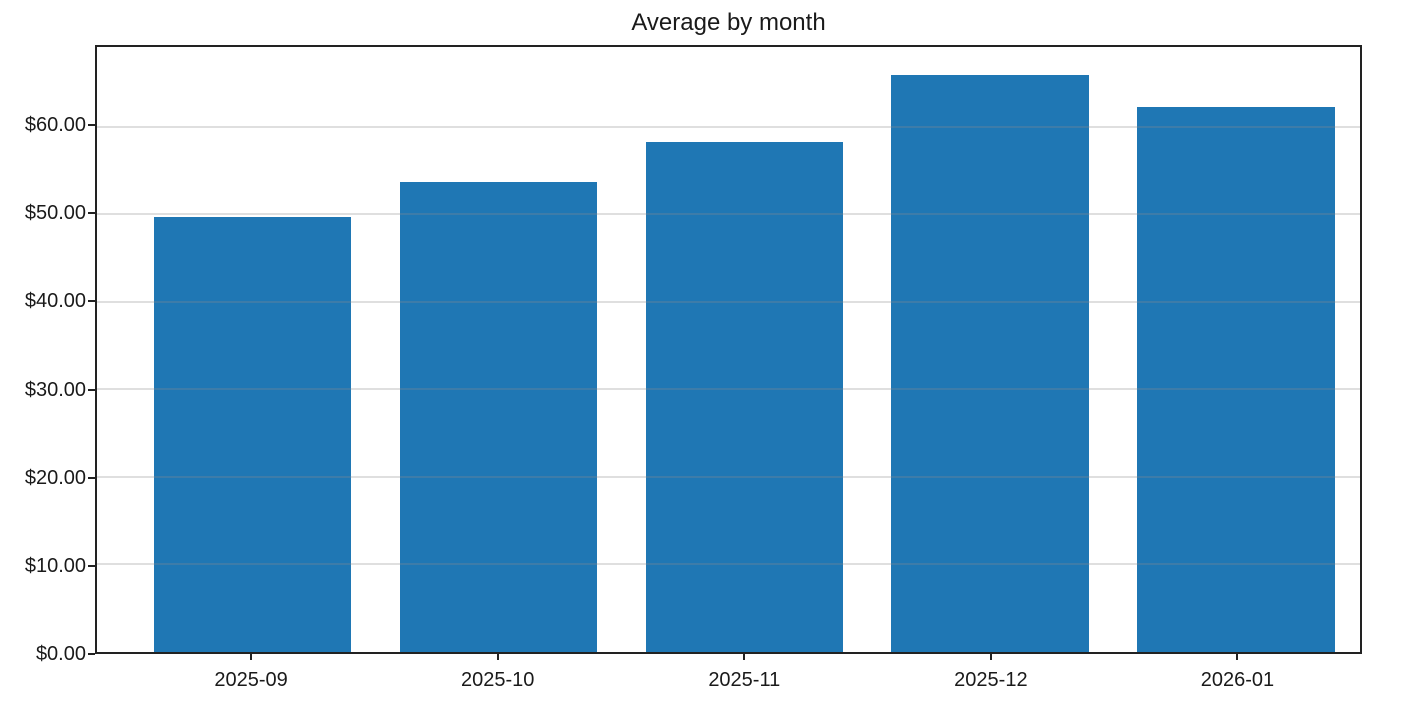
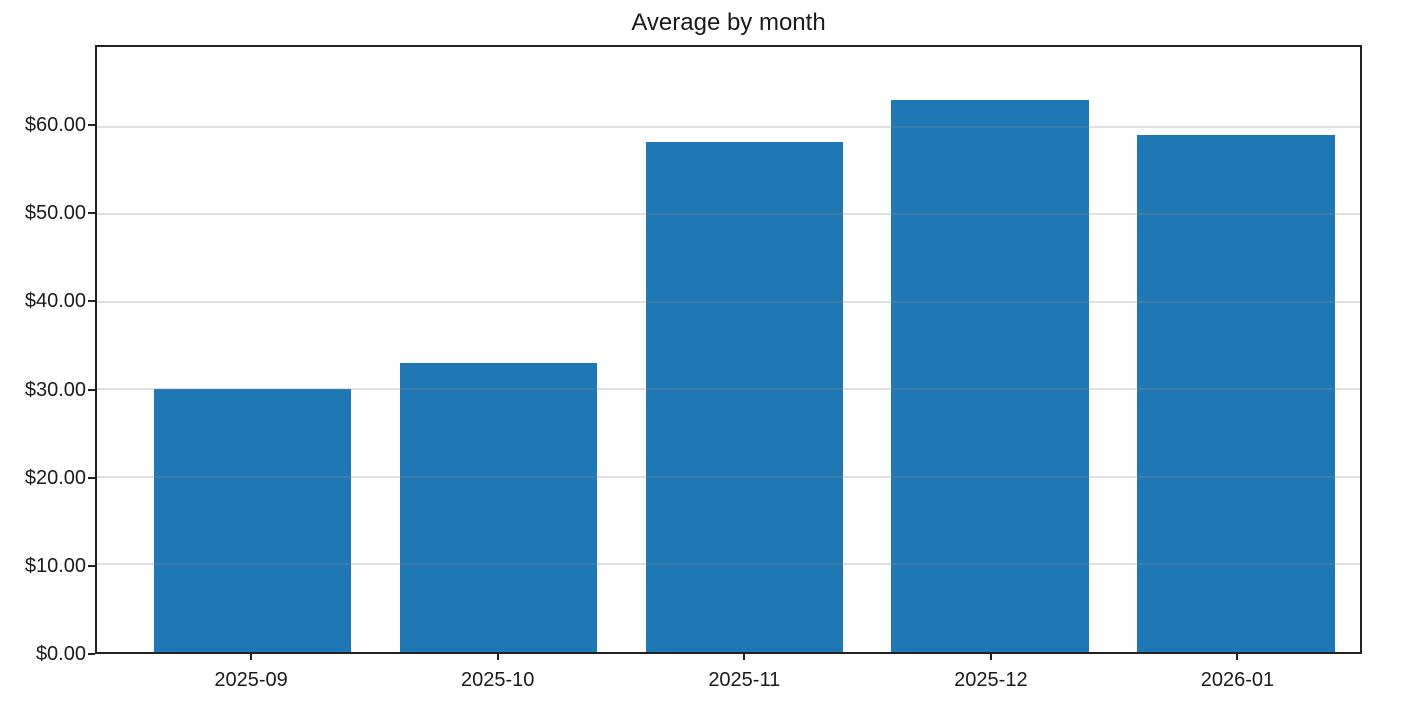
2025-09: $50 -> $30
2025-10: $54 -> $33
2025-12: $66 -> $63
2026-01: $62 -> $59
